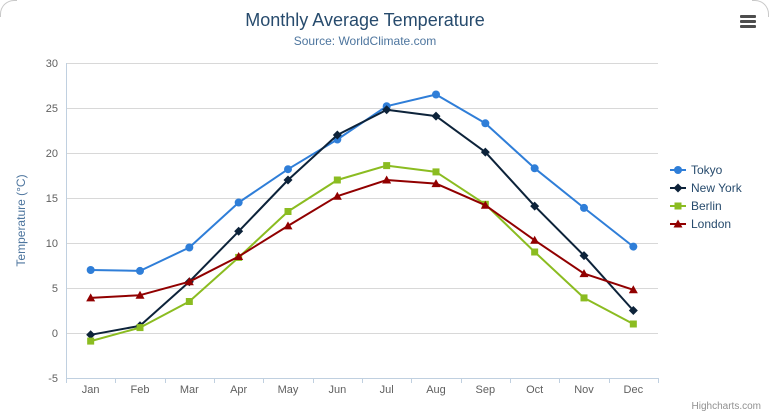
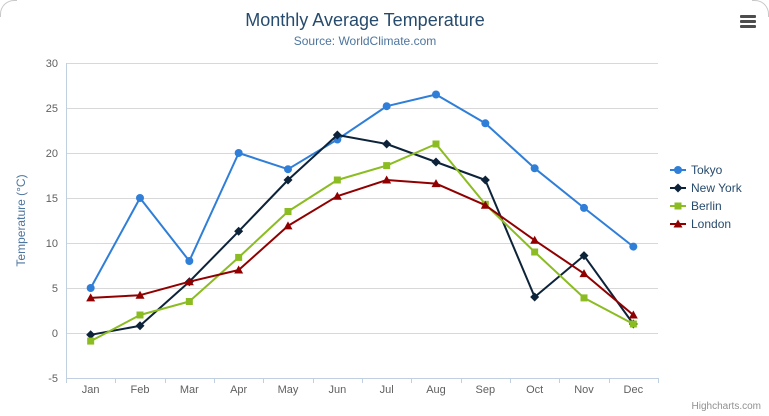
Tokyo/Jan: 7 -> 5
Tokyo/Feb: 7 -> 15
Berlin/Feb: 1 -> 2
Tokyo/Mar: 10 -> 8
Tokyo/Apr: 14 -> 20
London/Apr: 8 -> 7
New York/Jul: 25 -> 21
New York/Aug: 24 -> 19
Berlin/Aug: 18 -> 21
New York/Sep: 20 -> 17
New York/Oct: 14 -> 4
New York/Dec: 2 -> 1
London/Dec: 5 -> 2
